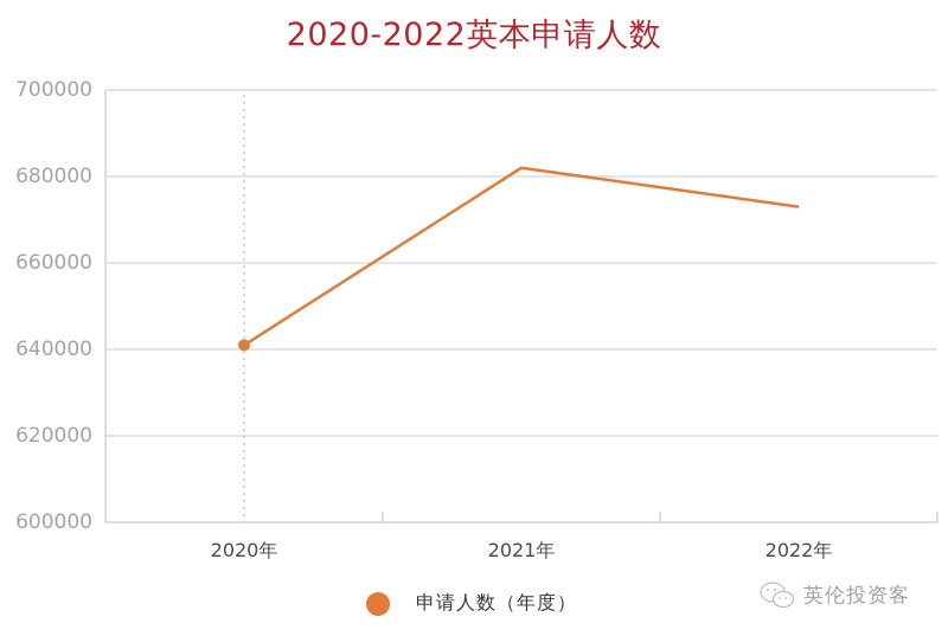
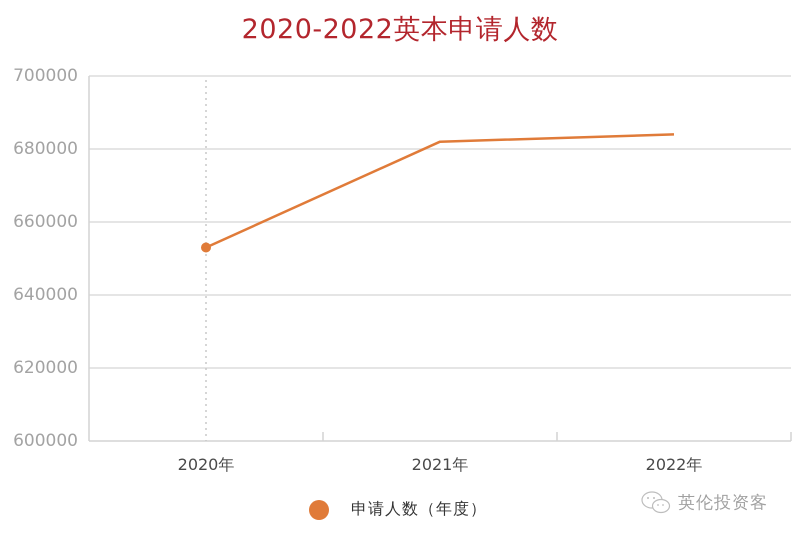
2020年: 641000 -> 653000
2022年: 673000 -> 684000
